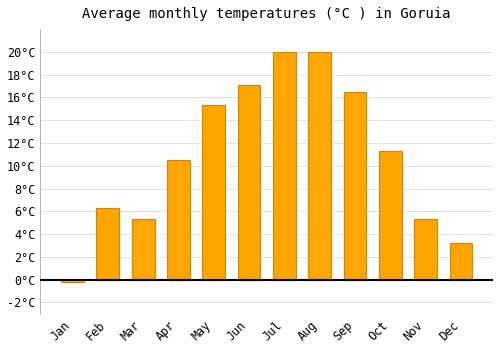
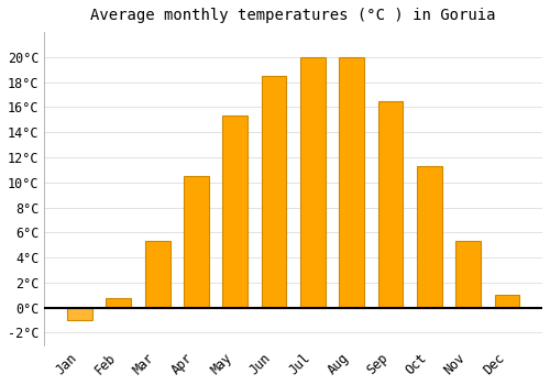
Jan: -0.2°C -> -1.0°C
Feb: 6.3°C -> 0.8°C
Jun: 17.1°C -> 18.5°C
Dec: 3.2°C -> 1.0°C
